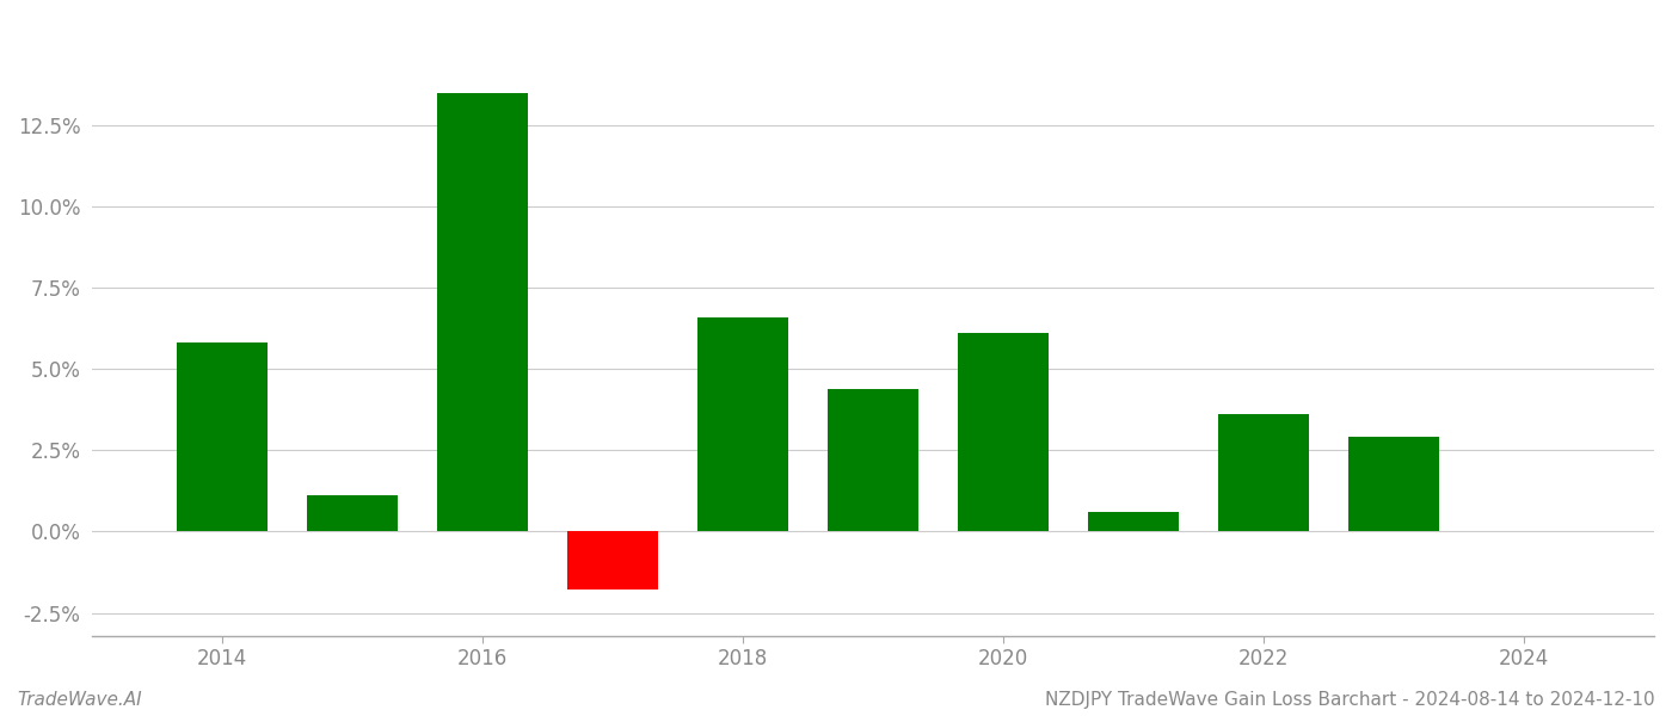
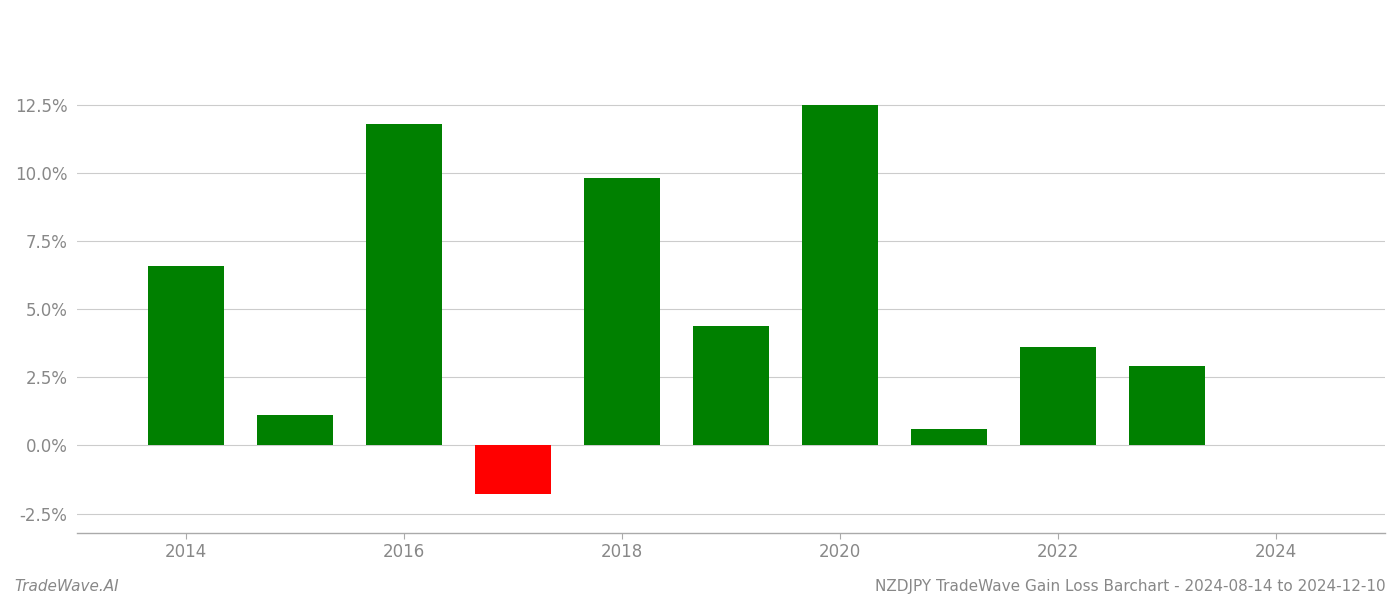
2014: 5.8% -> 6.6%
2016: 13.5% -> 11.8%
2018: 6.6% -> 9.8%
2020: 6.1% -> 12.5%
